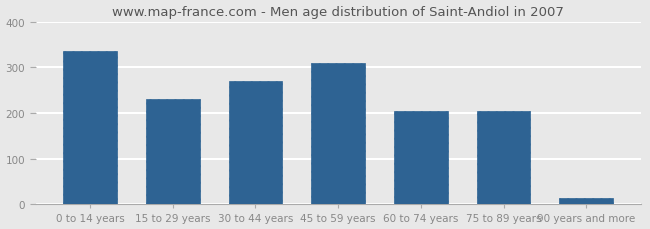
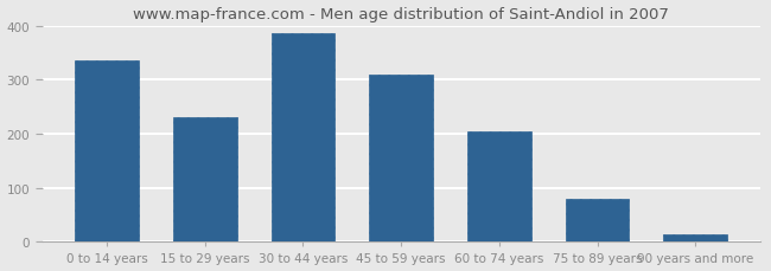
30 to 44 years: 270 -> 385
75 to 89 years: 205 -> 80
